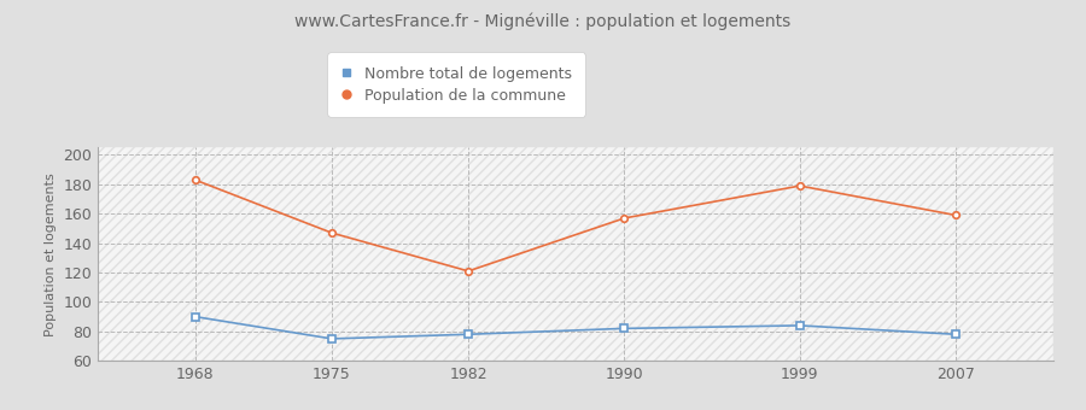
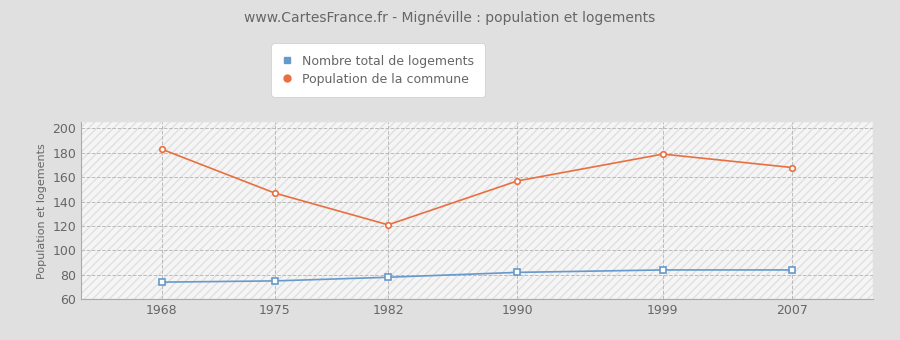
Nombre total de logements/1968: 90 -> 74
Nombre total de logements/2007: 78 -> 84
Population de la commune/2007: 159 -> 168
